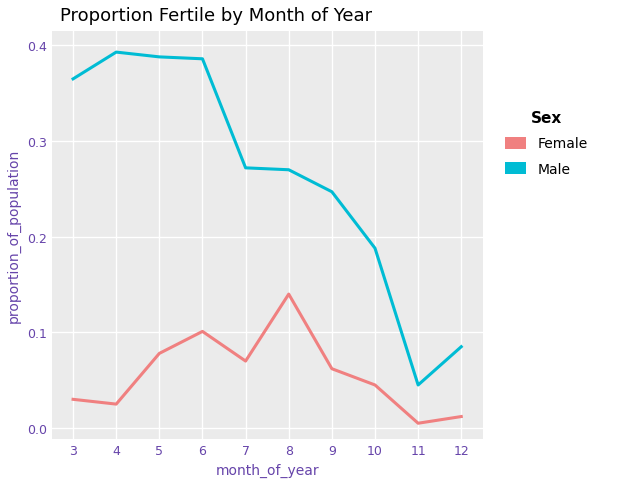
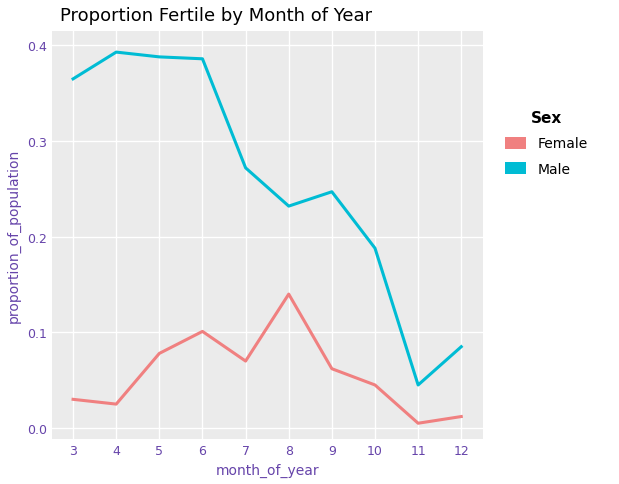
Male/8: 0.270 -> 0.232
